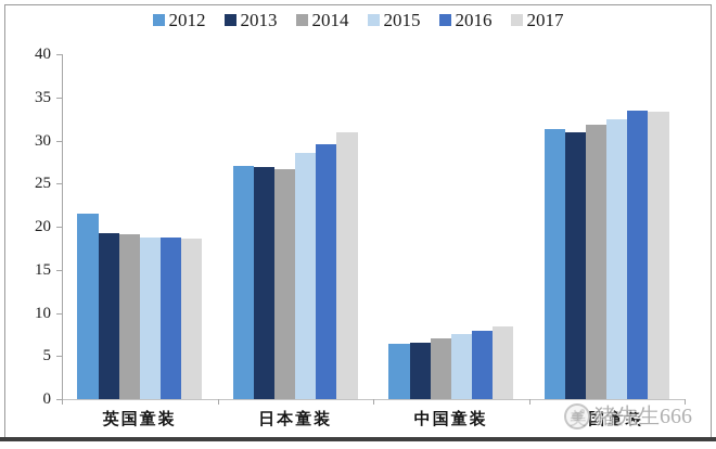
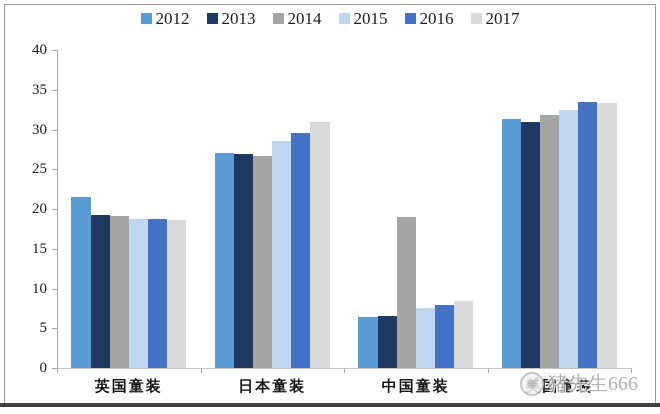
2014/中国童装: 7 -> 19
